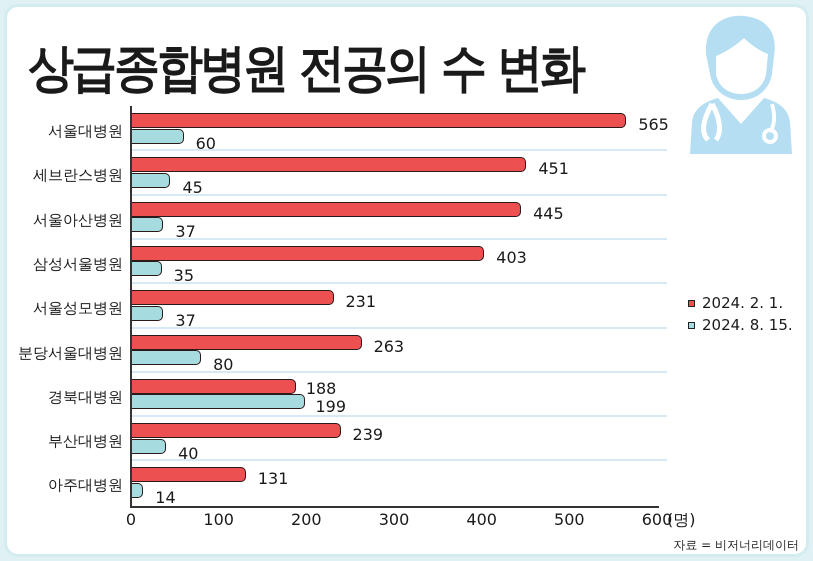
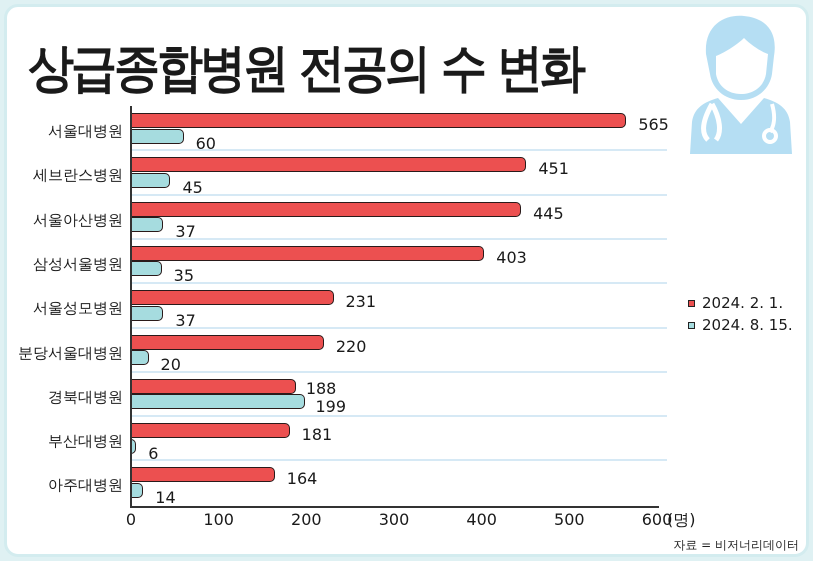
2024. 2. 1./분당서울대병원: 263 -> 220
2024. 8. 15./분당서울대병원: 80 -> 20
2024. 2. 1./부산대병원: 239 -> 181
2024. 8. 15./부산대병원: 40 -> 6
2024. 2. 1./아주대병원: 131 -> 164
